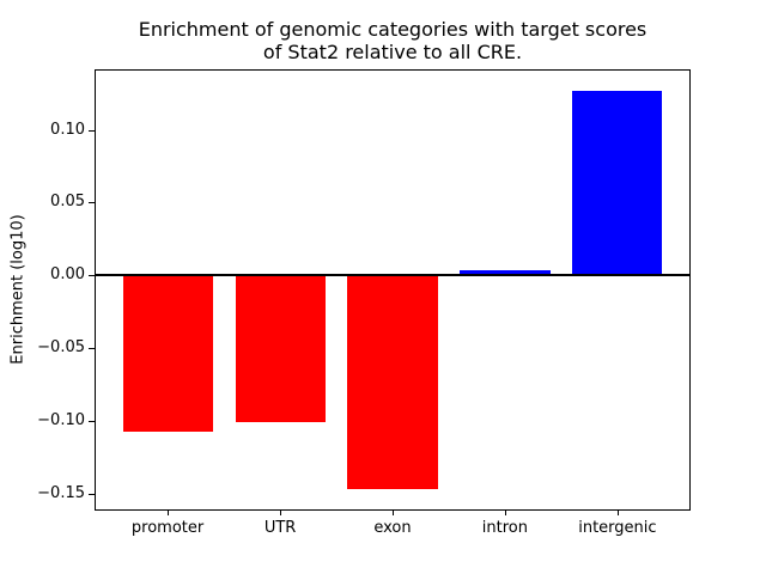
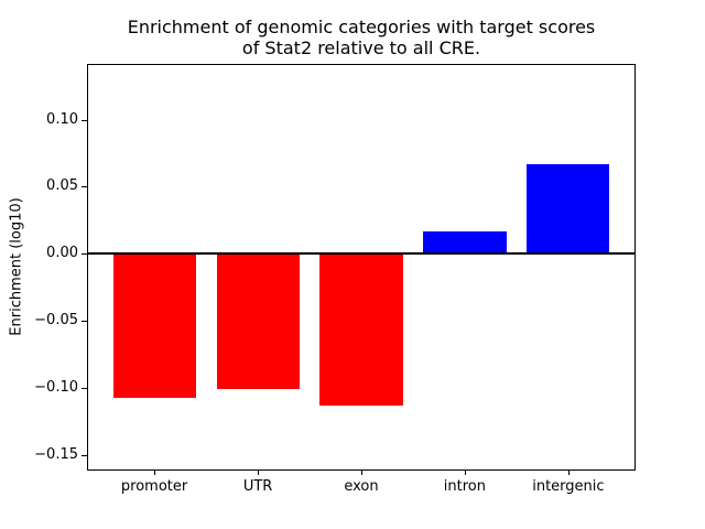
exon: -0.147 -> -0.113
intron: 0.004 -> 0.017
intergenic: 0.127 -> 0.067
